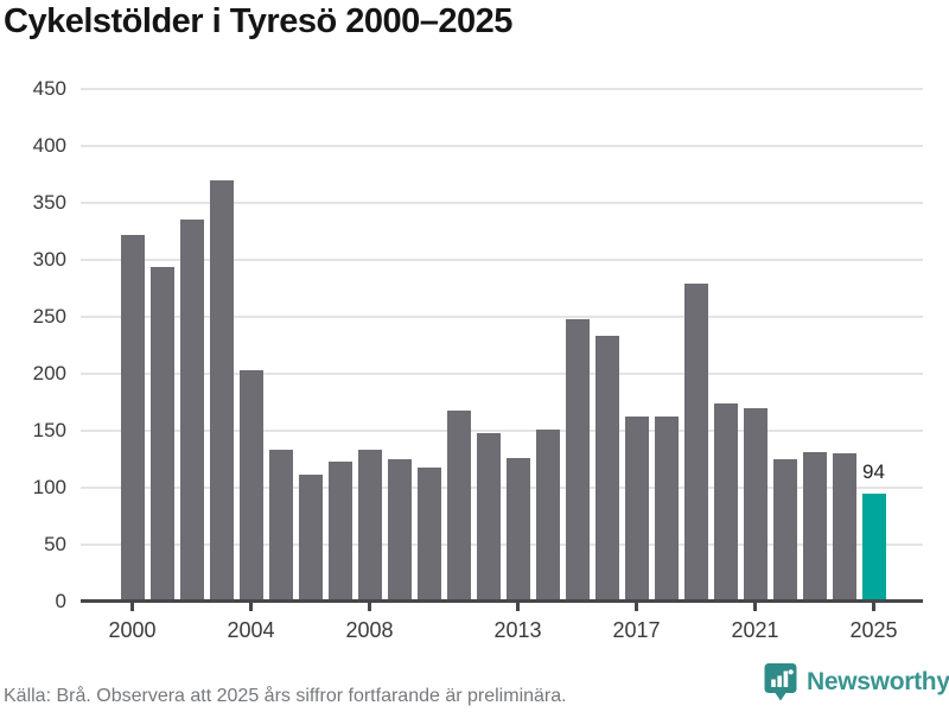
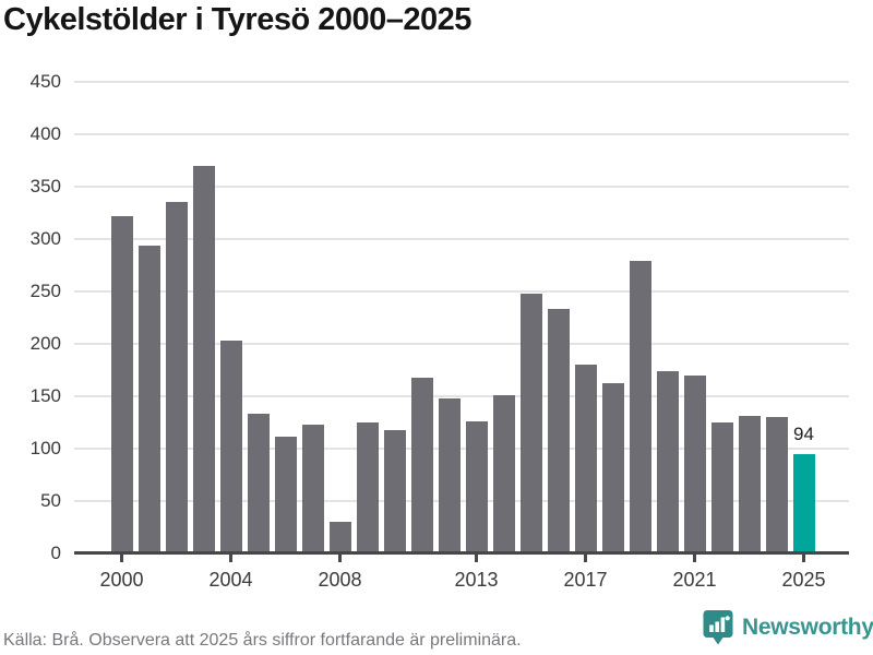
2008: 130 -> 30
2017: 160 -> 180
